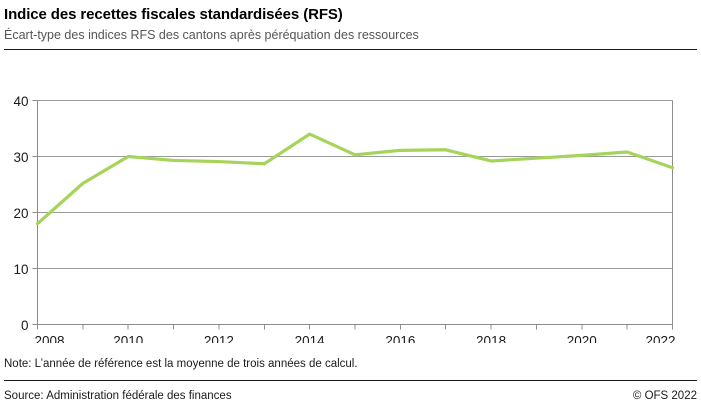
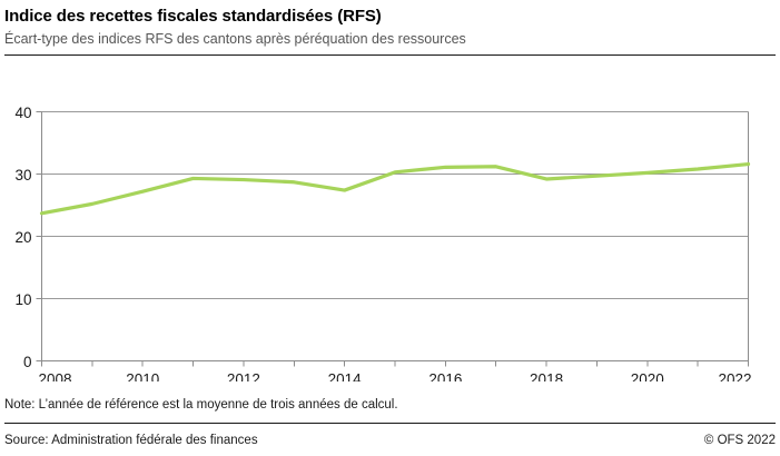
2008: 18 -> 24
2010: 30 -> 27
2014: 34 -> 27
2022: 28 -> 32
